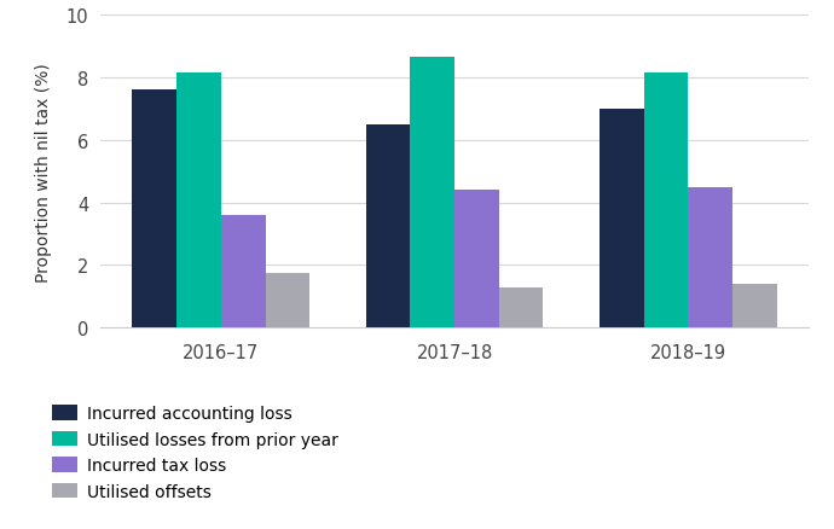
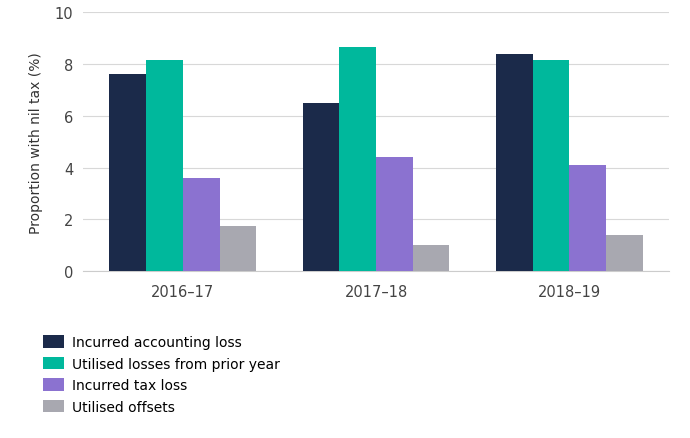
Utilised offsets/2017–18: 1.30 -> 1.00
Incurred accounting loss/2018–19: 7.0 -> 8.4
Incurred tax loss/2018–19: 4.5 -> 4.1
